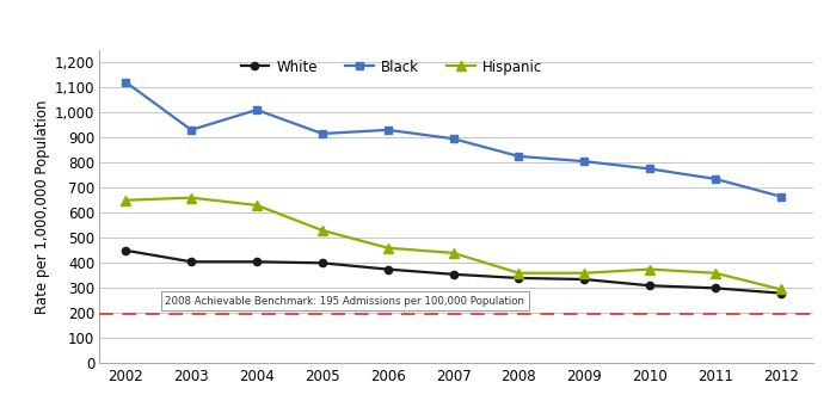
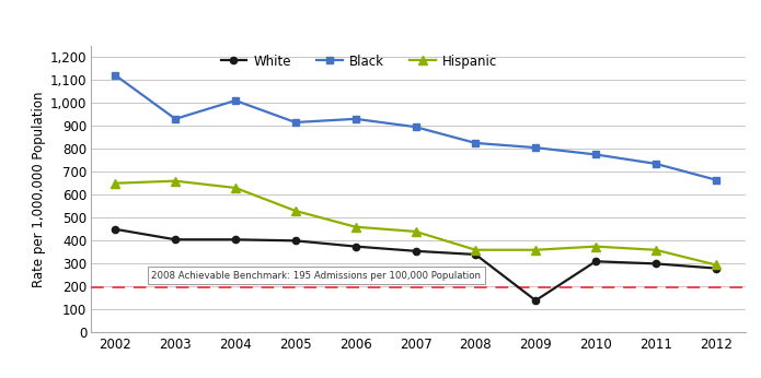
White/2009: 335 -> 140
